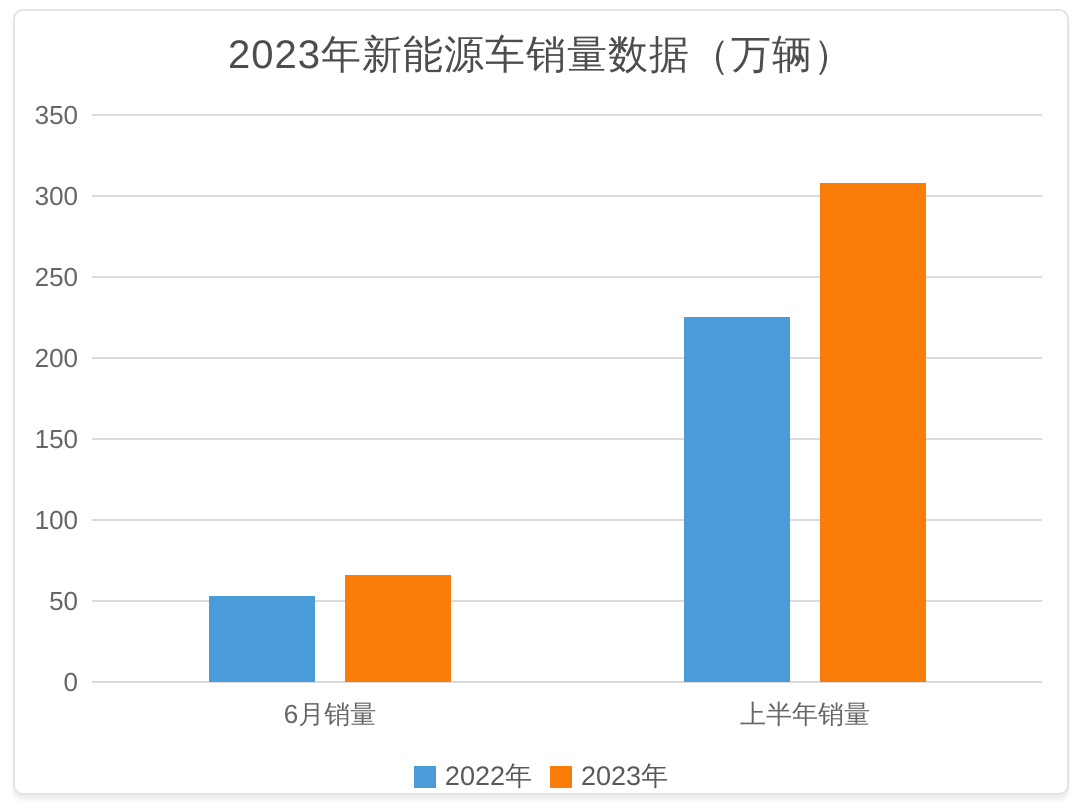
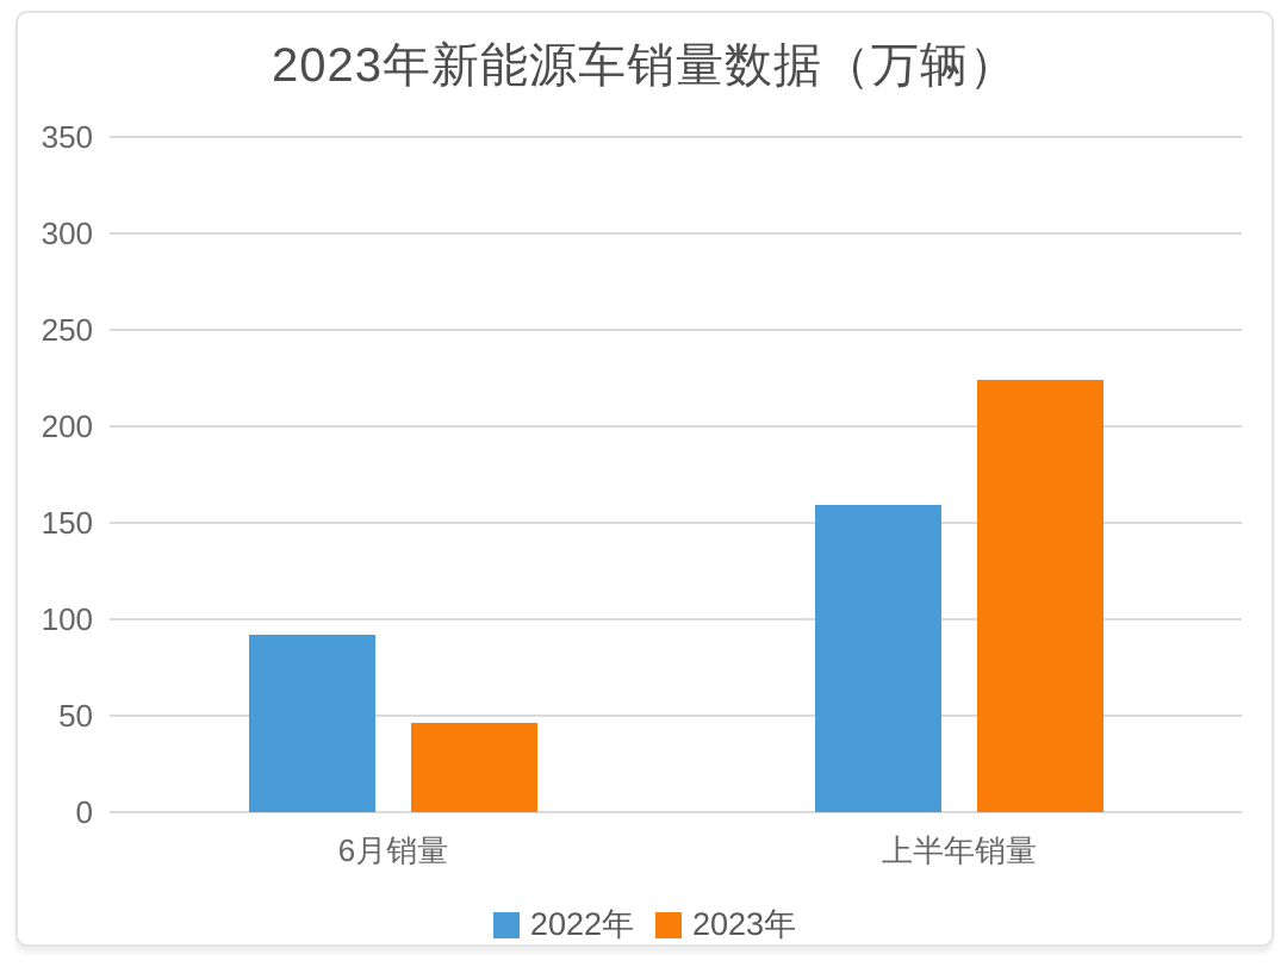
2022年/6月销量: 53 -> 92
2023年/6月销量: 66 -> 46
2022年/上半年销量: 225 -> 159
2023年/上半年销量: 308 -> 224
